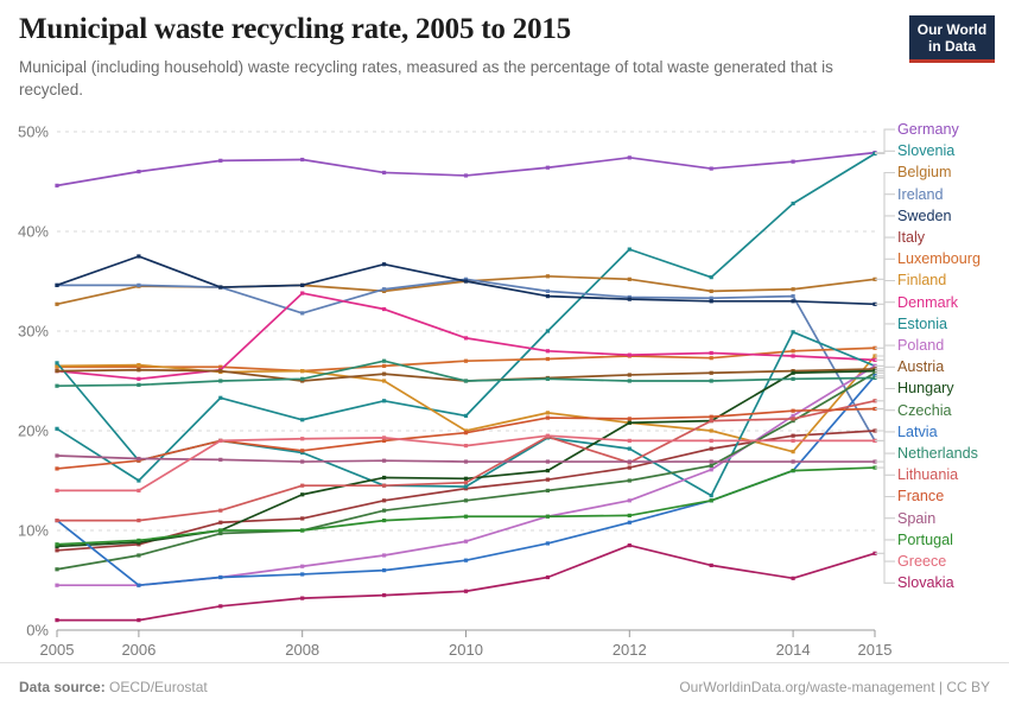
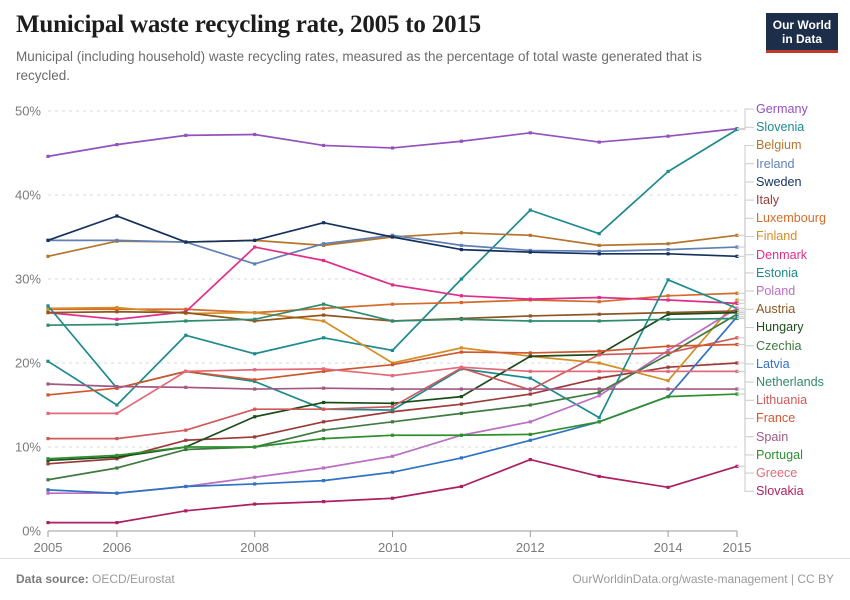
Latvia/2005: 11% -> 5%
Ireland/2015: 19% -> 34%
